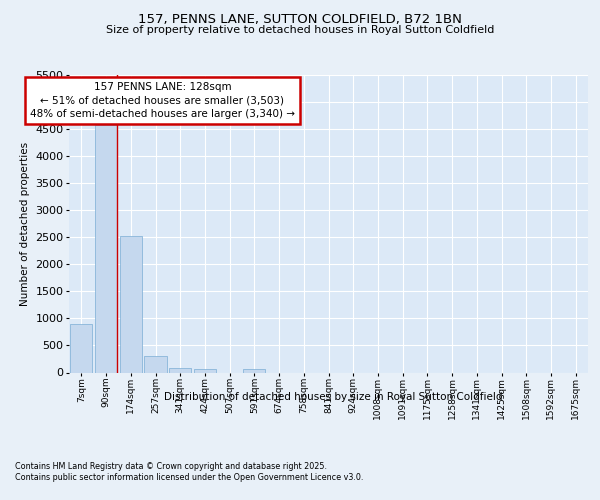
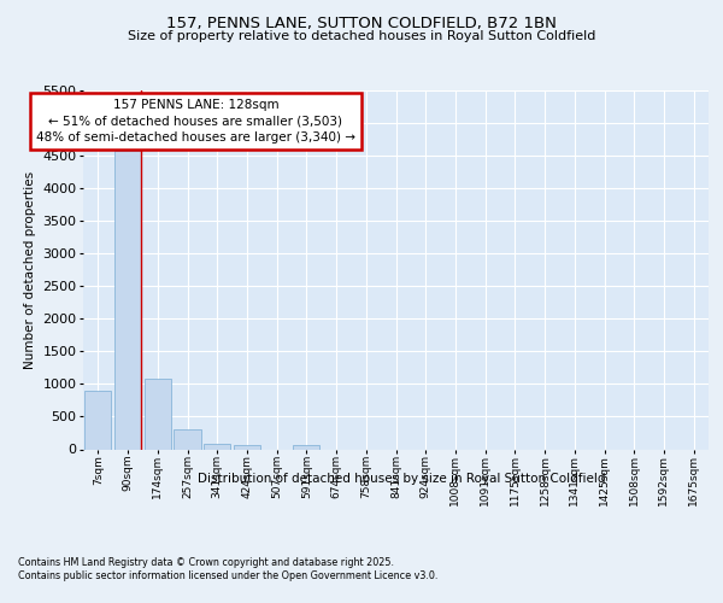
174sqm: 2520 -> 1080
